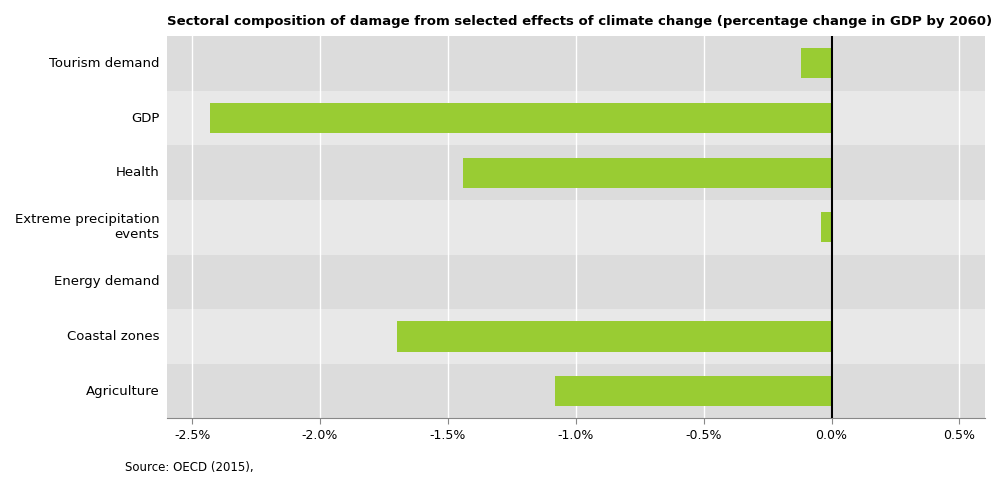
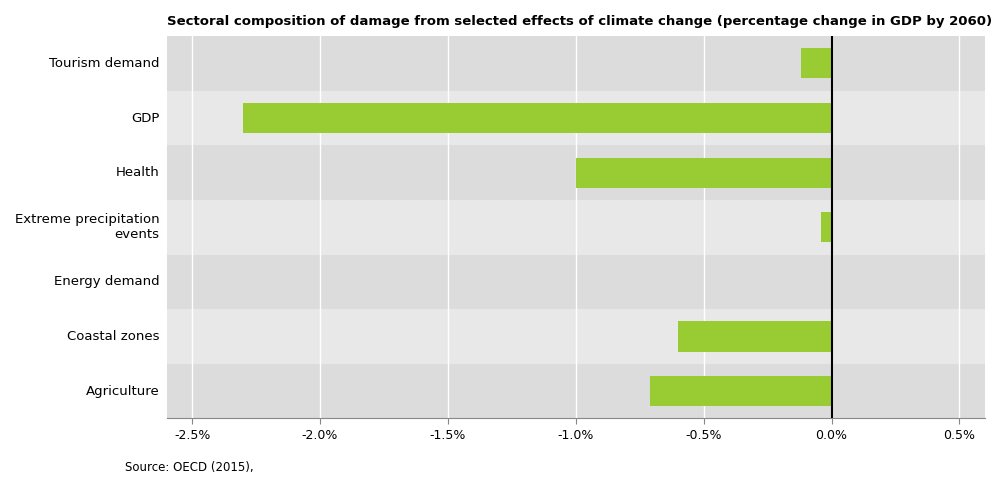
GDP: -2.43% -> -2.30%
Health: -1.44% -> -1.00%
Coastal zones: -1.70% -> -0.60%
Agriculture: -1.08% -> -0.71%
